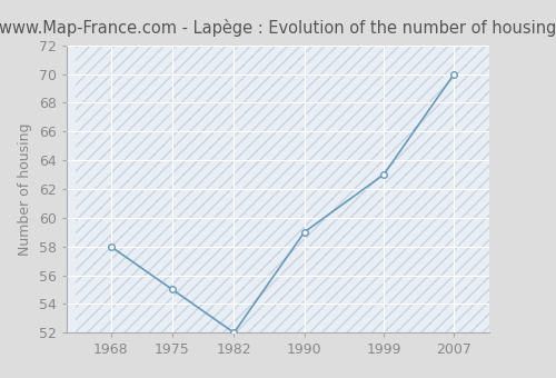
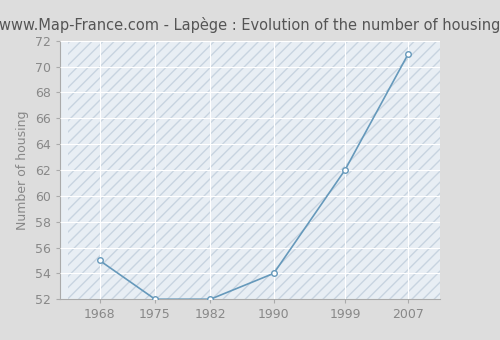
1968: 58 -> 55
1975: 55 -> 52
1990: 59 -> 54
1999: 63 -> 62
2007: 70 -> 71
